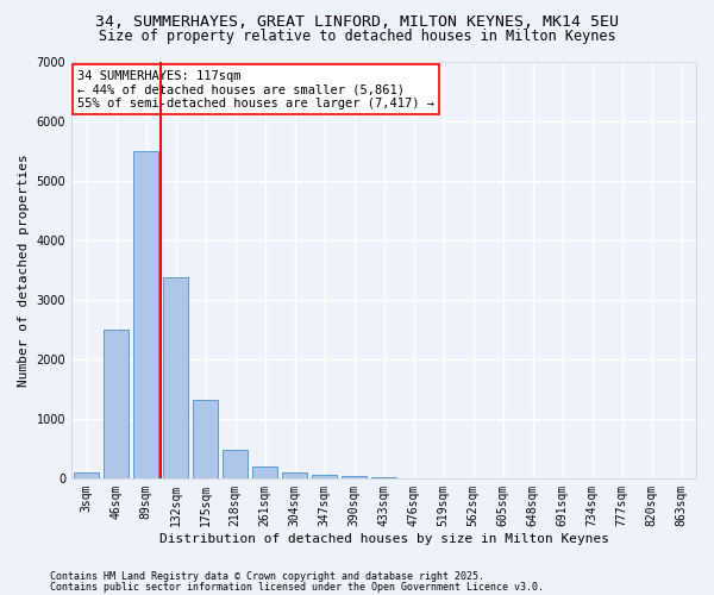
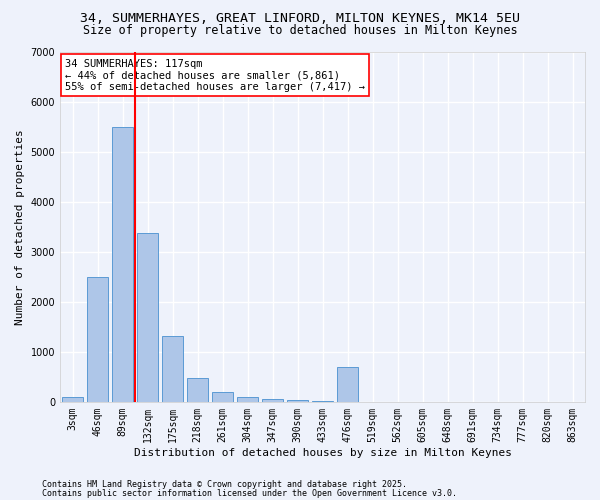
476sqm: 0 -> 700
